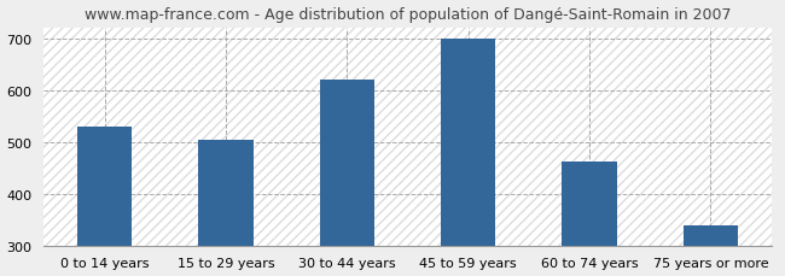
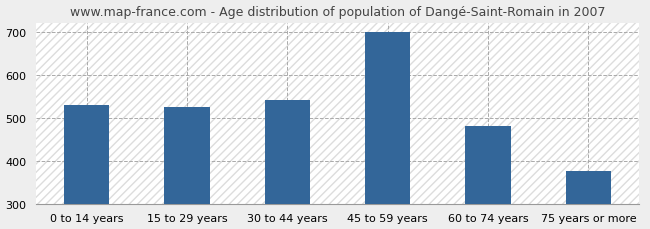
15 to 29 years: 504 -> 525
30 to 44 years: 621 -> 540
60 to 74 years: 463 -> 480
75 years or more: 340 -> 375
